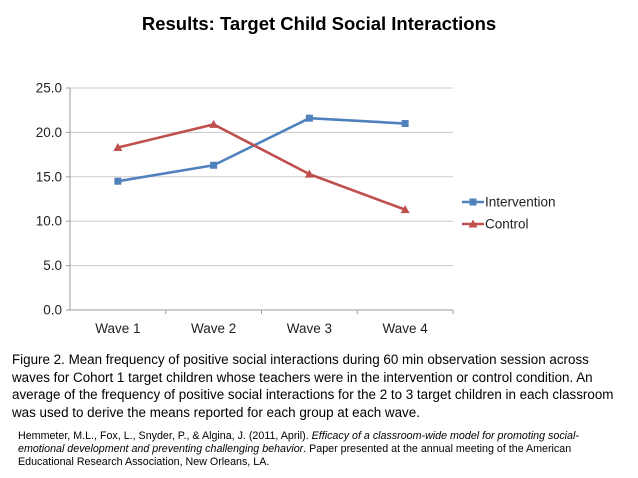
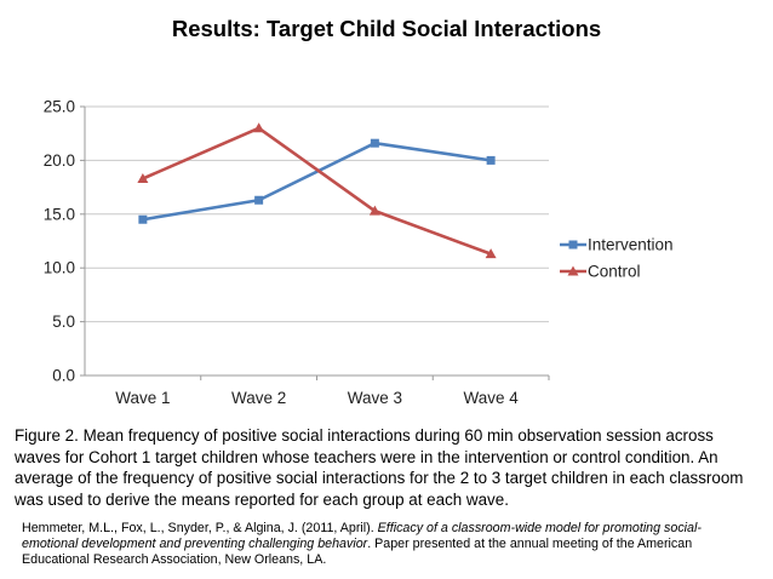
Control/Wave 2: 21 -> 23
Intervention/Wave 4: 21 -> 20
